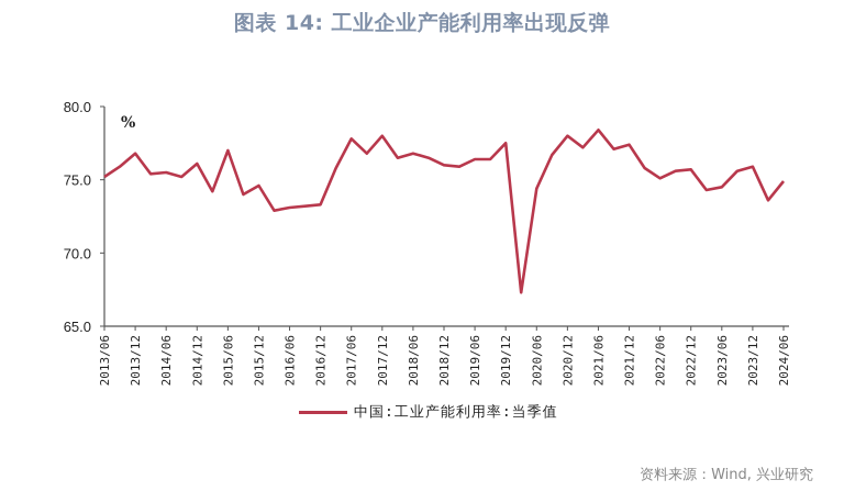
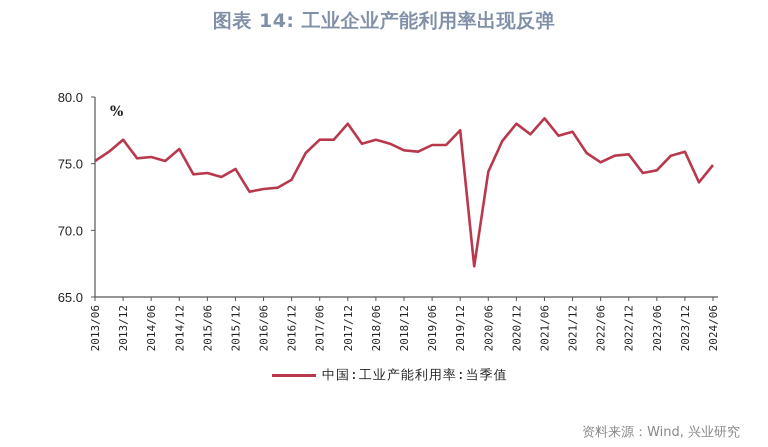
2015/06: 77.0 -> 74.3
2016/12: 73.3 -> 73.8
2017/06: 77.8 -> 76.8
